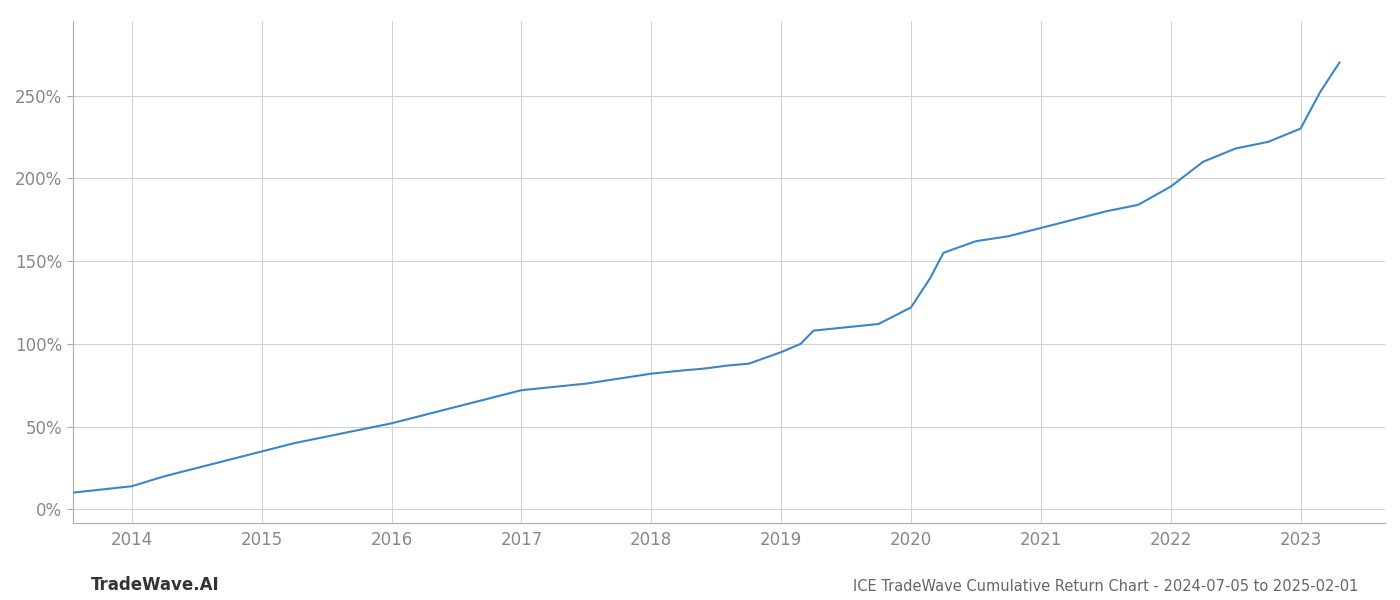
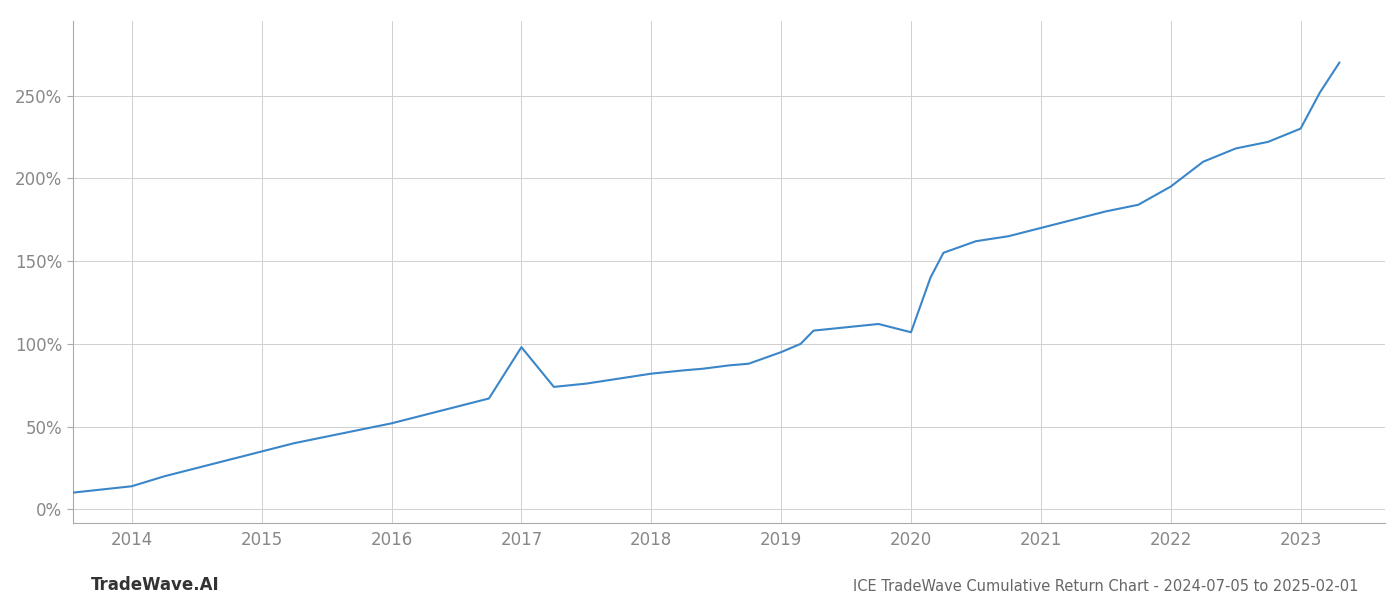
2017: 72% -> 98%
2020: 122% -> 107%
